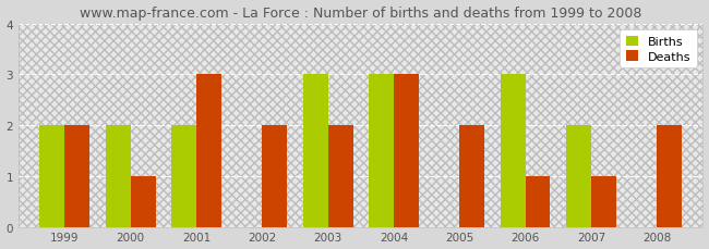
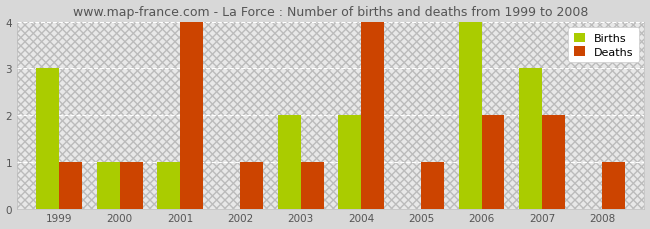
Births/1999: 2 -> 3
Deaths/1999: 2 -> 1
Births/2000: 2 -> 1
Births/2001: 2 -> 1
Deaths/2001: 3 -> 4
Deaths/2002: 2 -> 1
Births/2003: 3 -> 2
Deaths/2003: 2 -> 1
Births/2004: 3 -> 2
Deaths/2004: 3 -> 4
Deaths/2005: 2 -> 1
Births/2006: 3 -> 4
Deaths/2006: 1 -> 2
Births/2007: 2 -> 3
Deaths/2007: 1 -> 2
Deaths/2008: 2 -> 1
